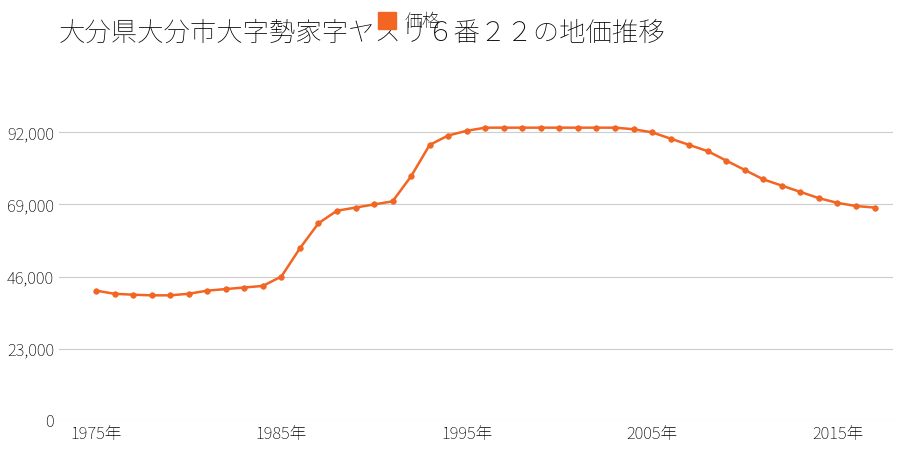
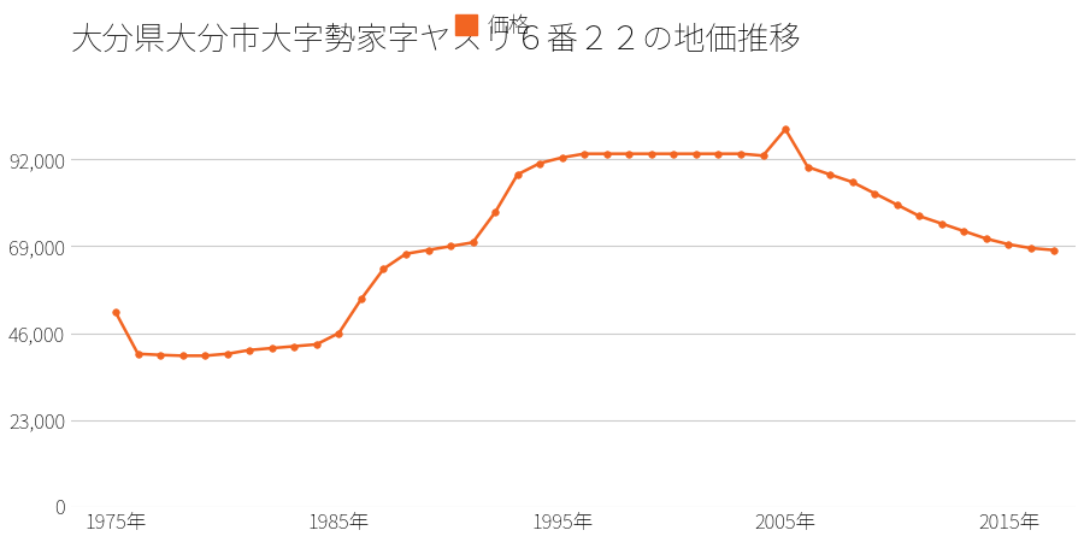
1975年: 41,500 -> 51,500
2005年: 92,000 -> 100,000
